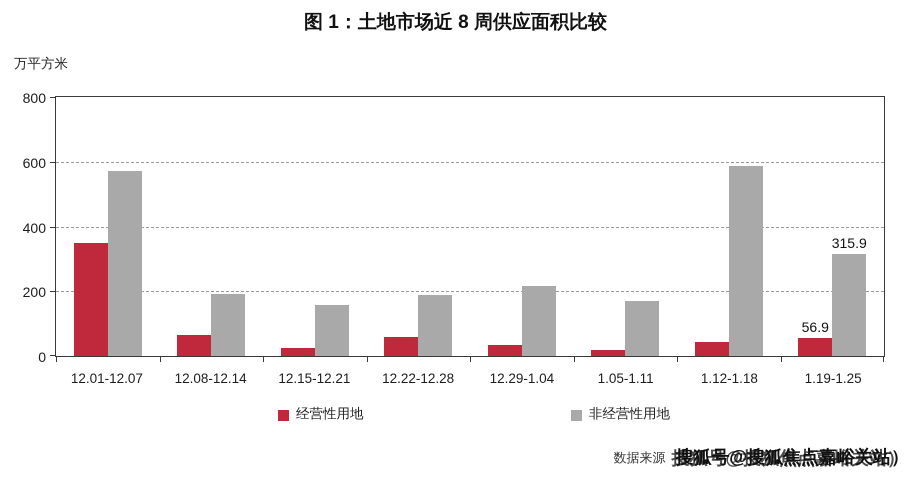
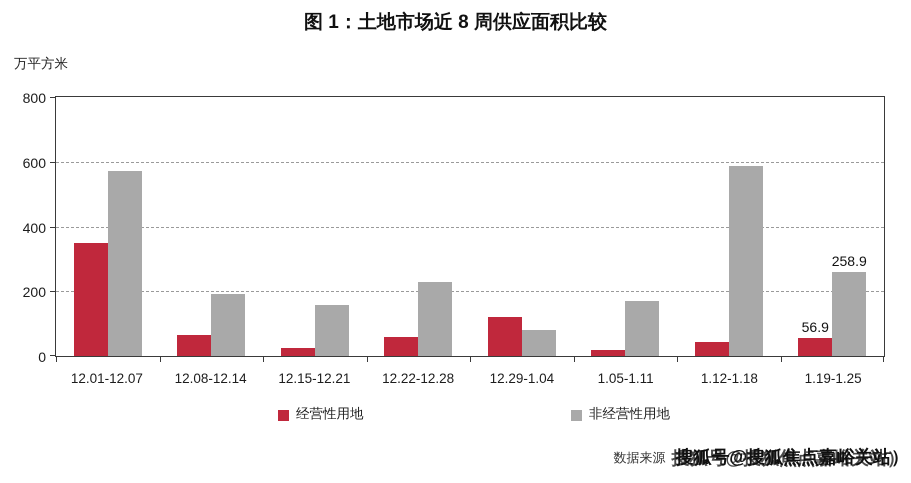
非经营性用地/12.22-12.28: 190 -> 230
经营性用地/12.29-1.04: 40 -> 120
非经营性用地/12.29-1.04: 220 -> 80
非经营性用地/1.19-1.25: 315.9 -> 258.9
